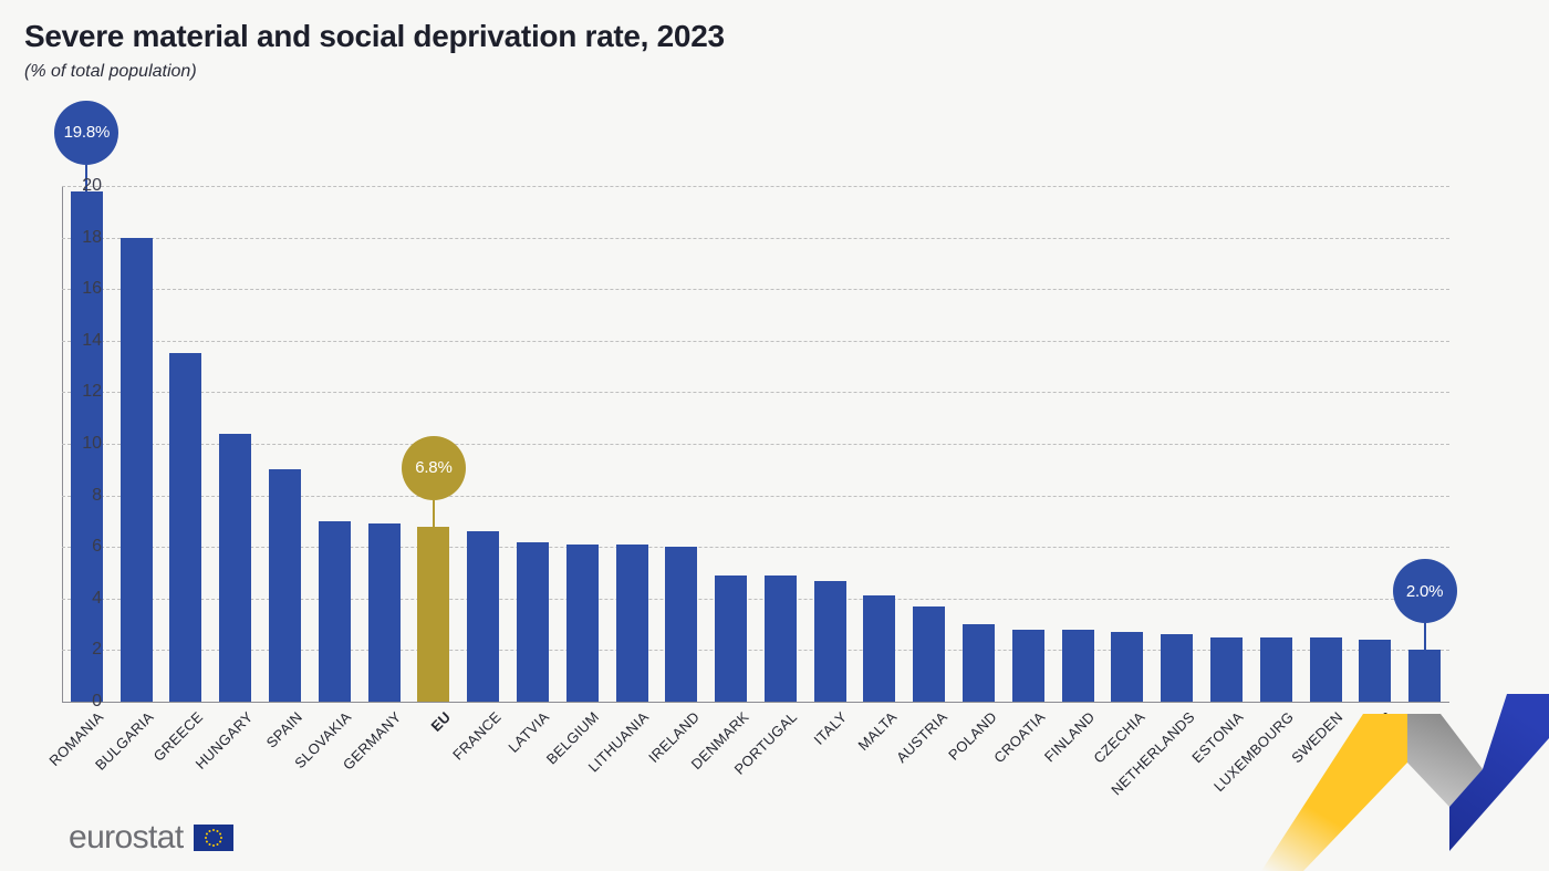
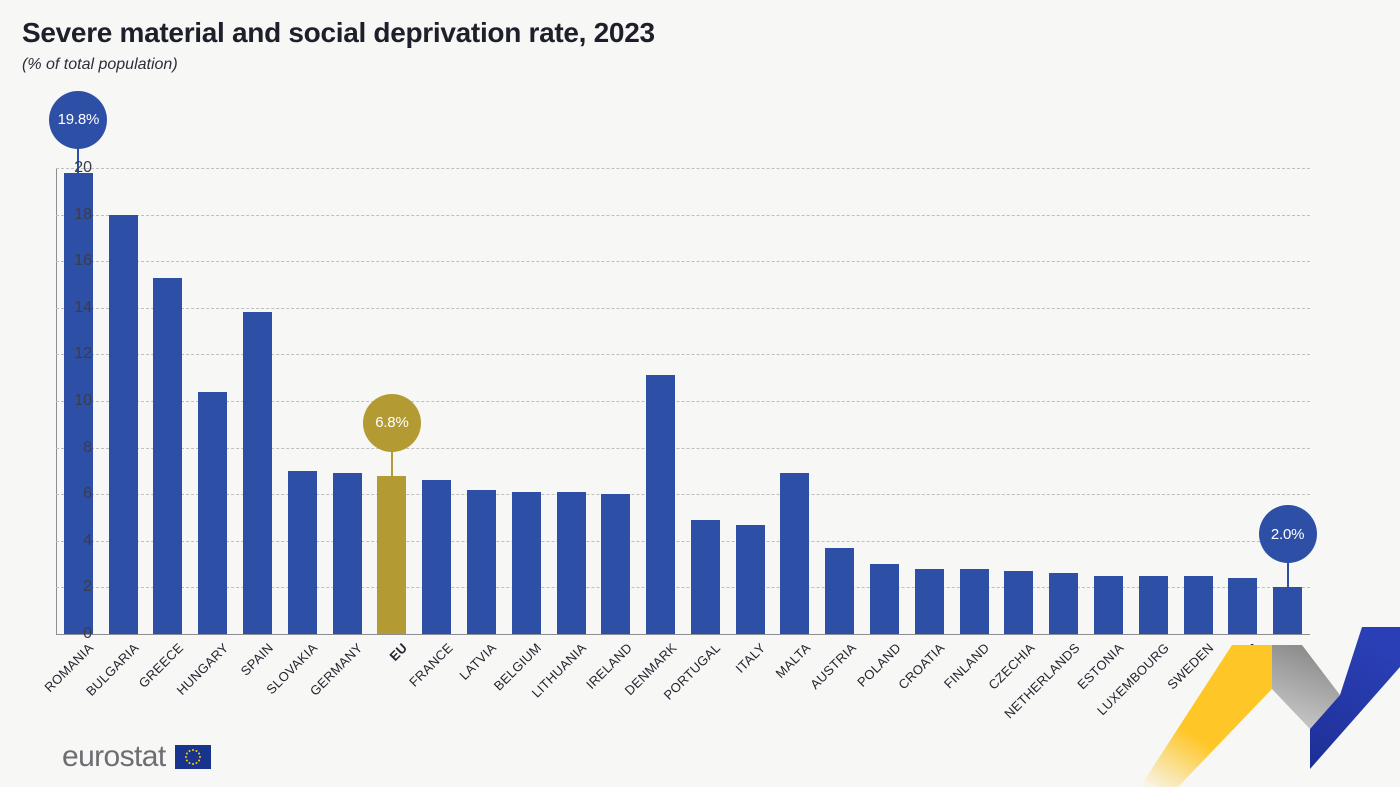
GREECE: 13.5 -> 15.3
SPAIN: 9.0 -> 13.8
DENMARK: 4.9 -> 11.1
MALTA: 4.1 -> 6.9
